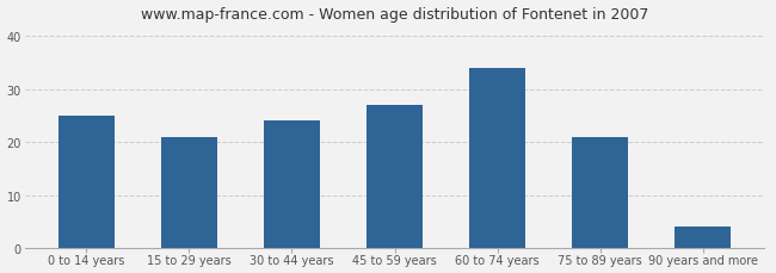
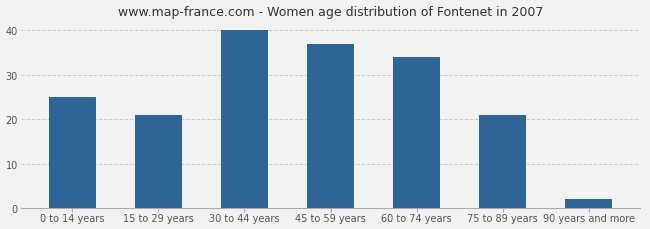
30 to 44 years: 24 -> 40
45 to 59 years: 27 -> 37
90 years and more: 4 -> 2
